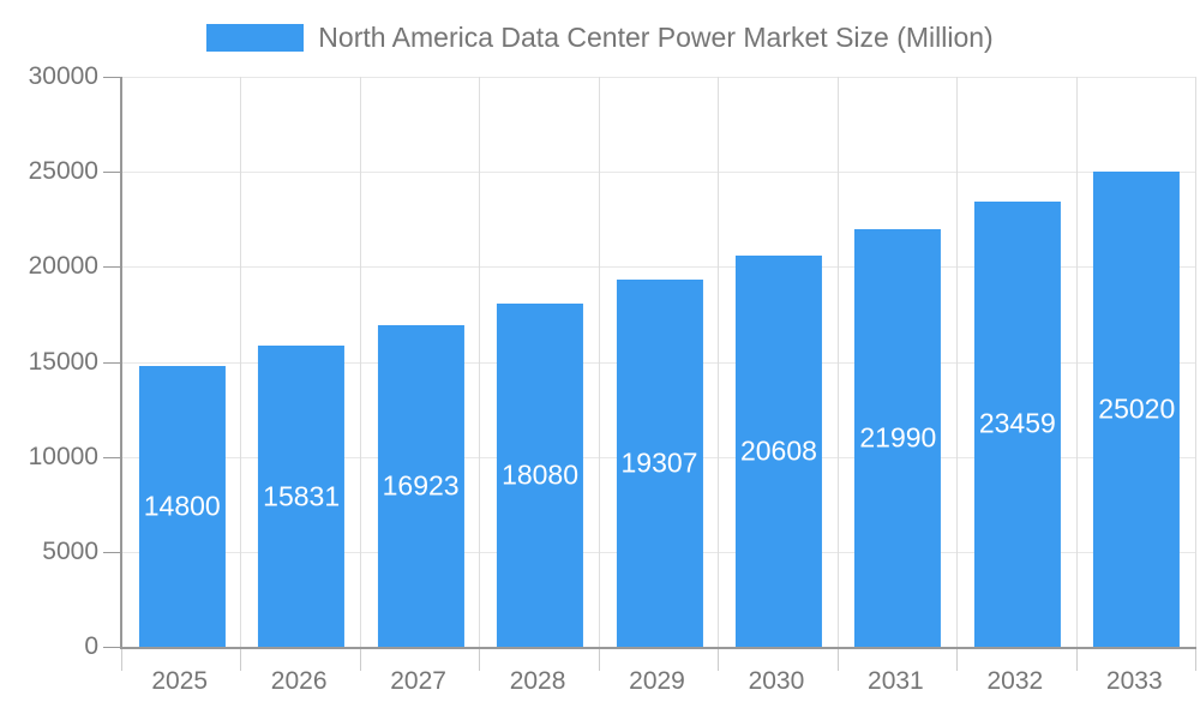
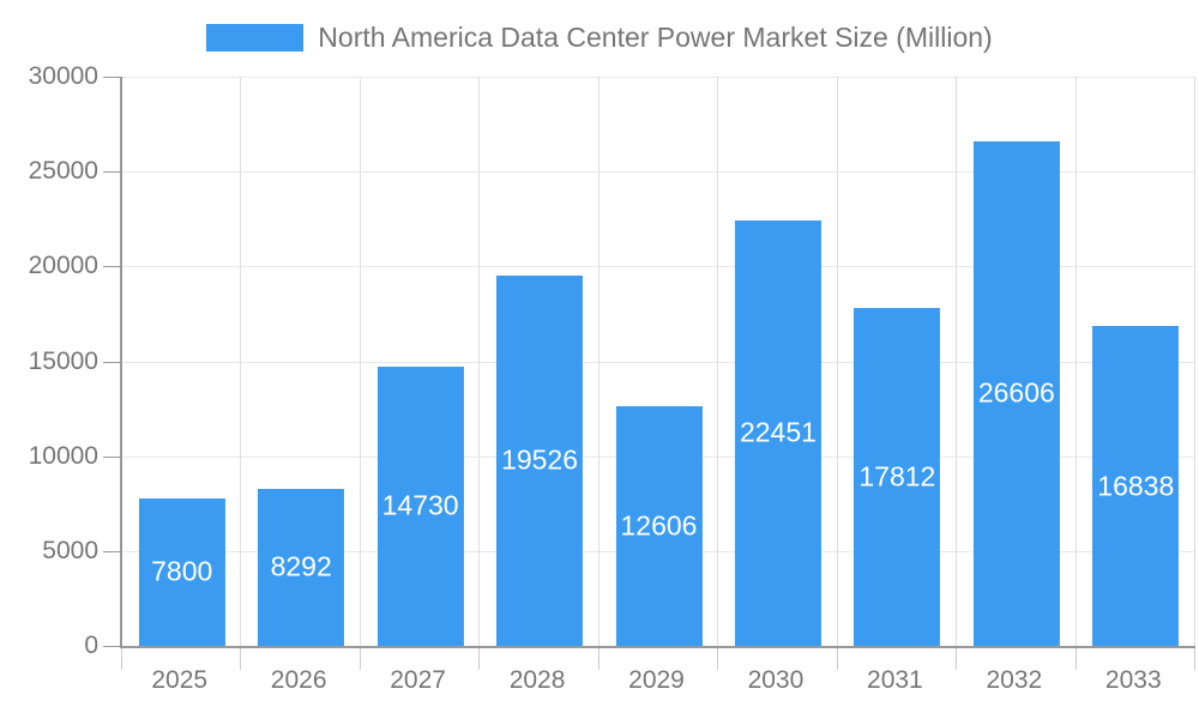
2025: 14800 -> 7800
2026: 15831 -> 8292
2027: 16923 -> 14730
2028: 18080 -> 19526
2029: 19307 -> 12606
2030: 20608 -> 22451
2031: 21990 -> 17812
2032: 23459 -> 26606
2033: 25020 -> 16838
